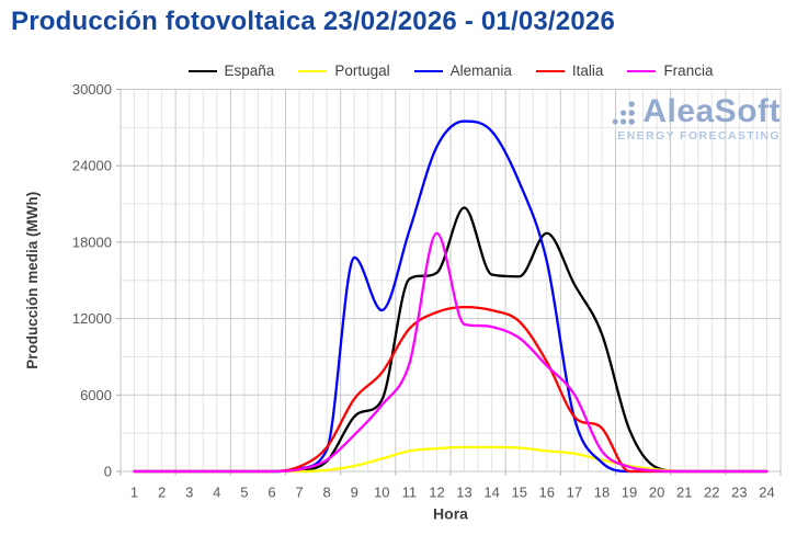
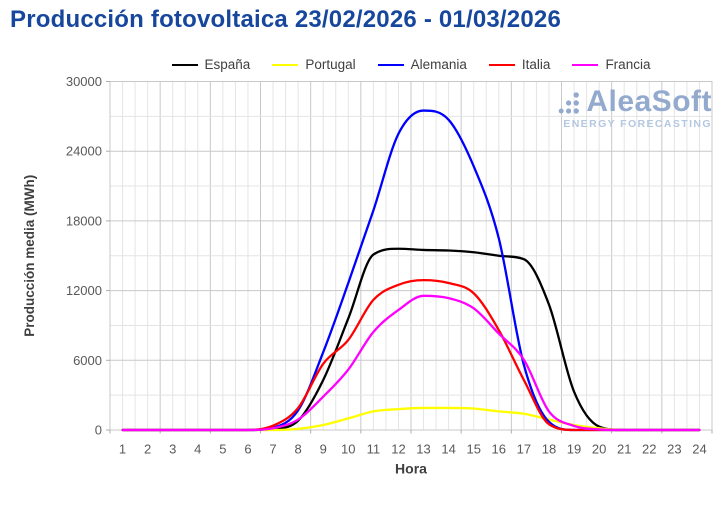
Alemania/9: 16800 -> 6700
España/10: 5600 -> 9600
Francia/12: 18700 -> 10300
España/13: 20700 -> 15500
España/16: 18700 -> 15000
Alemania/17: 4200 -> 5600
Italia/18: 3400 -> 500
